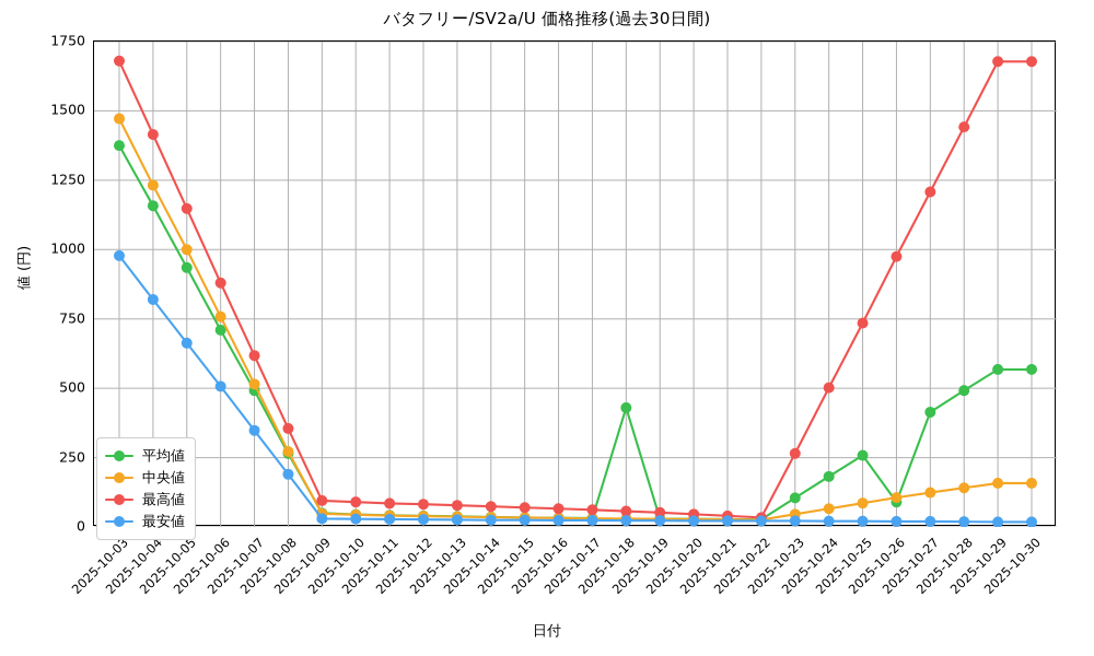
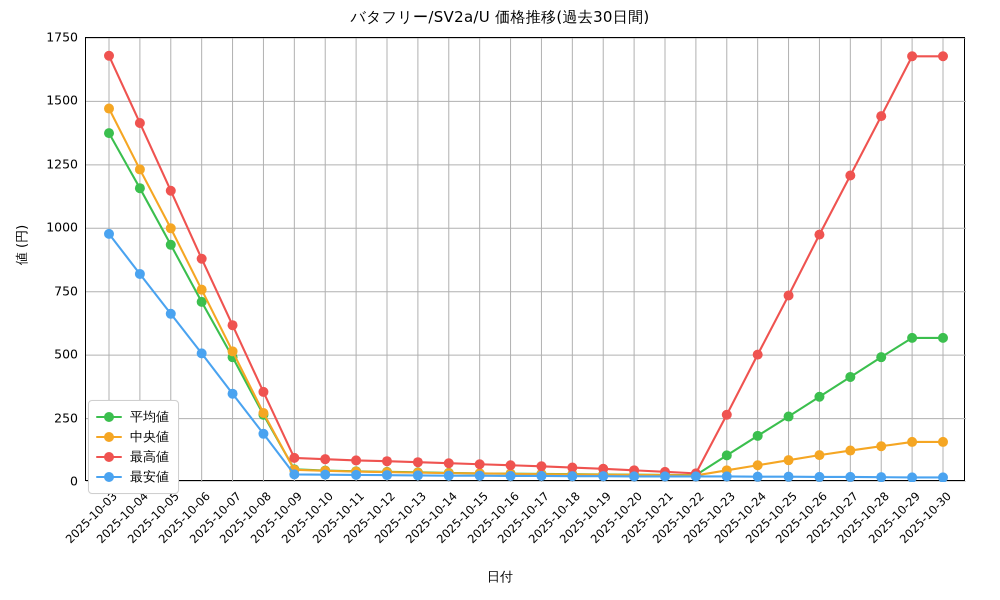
平均値/2025-10-18: 430 -> 30
平均値/2025-10-26: 90 -> 340
